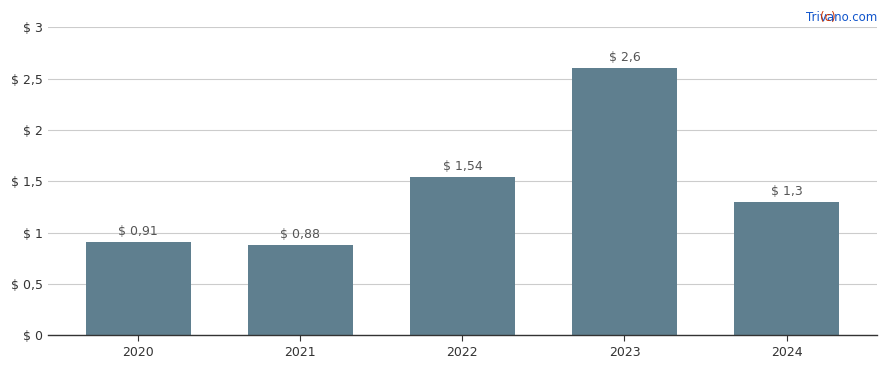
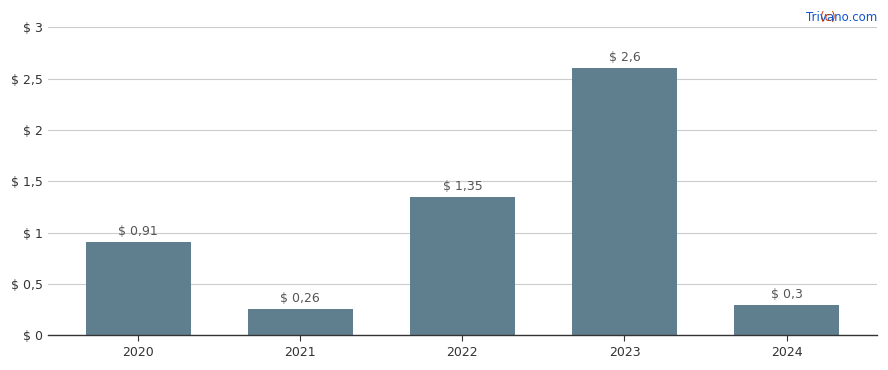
2021: 0,88 -> 0,26
2022: 1,54 -> 1,35
2024: 1,3 -> 0,3
